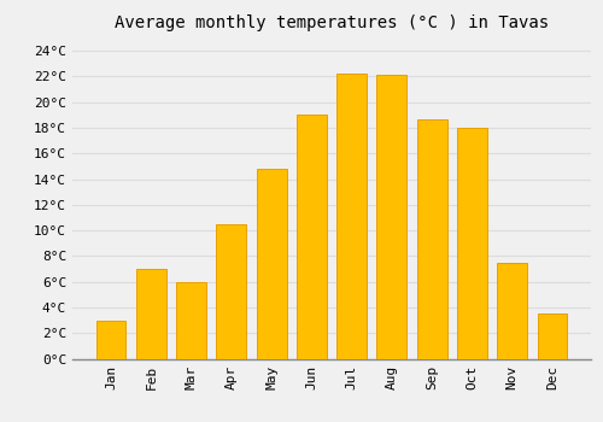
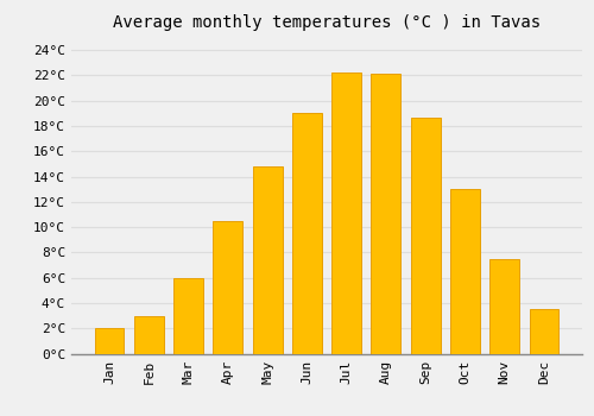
Jan: 3.0°C -> 2.0°C
Feb: 7.0°C -> 3.0°C
Oct: 18.0°C -> 13.0°C
